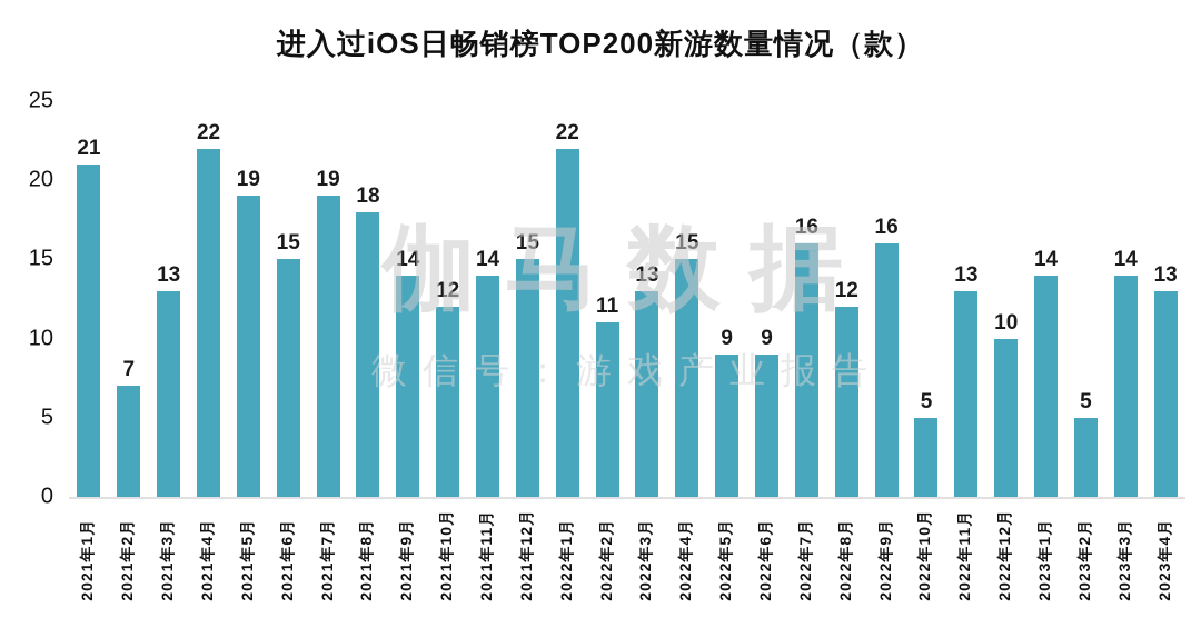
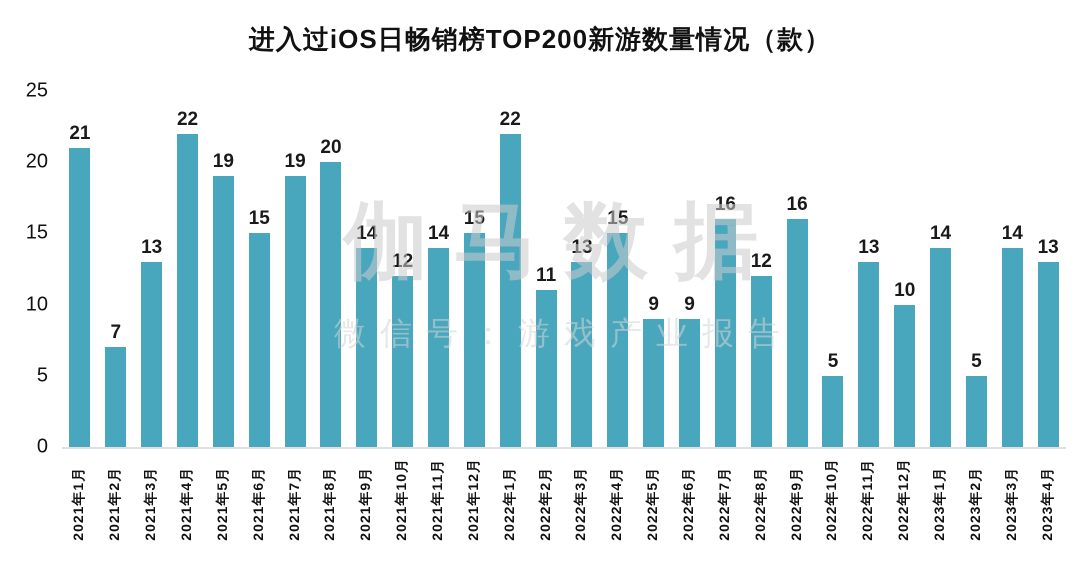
2021年8月: 18 -> 20
